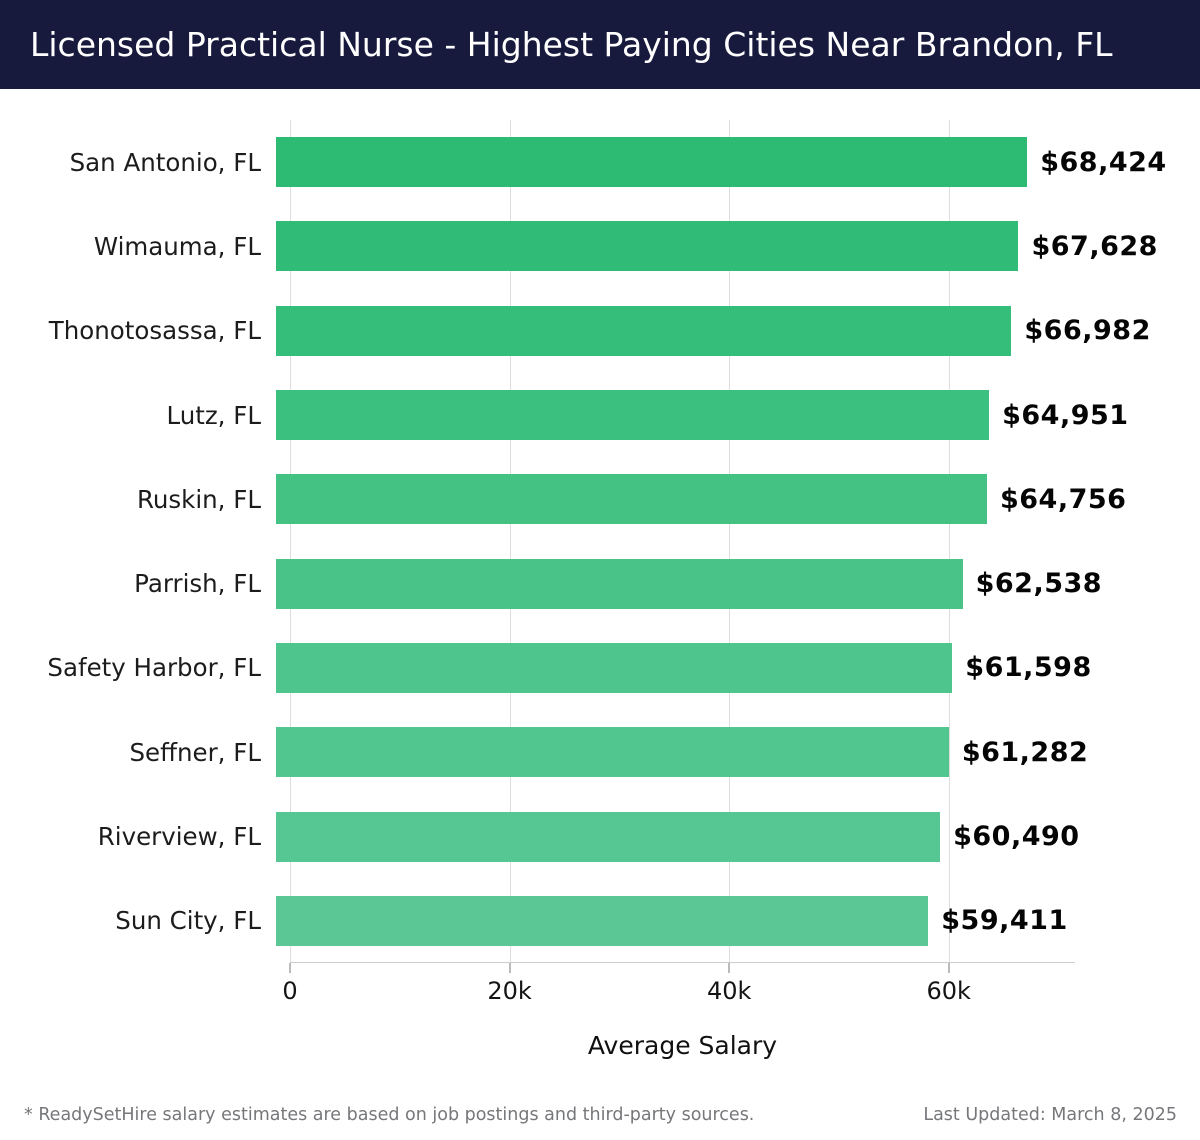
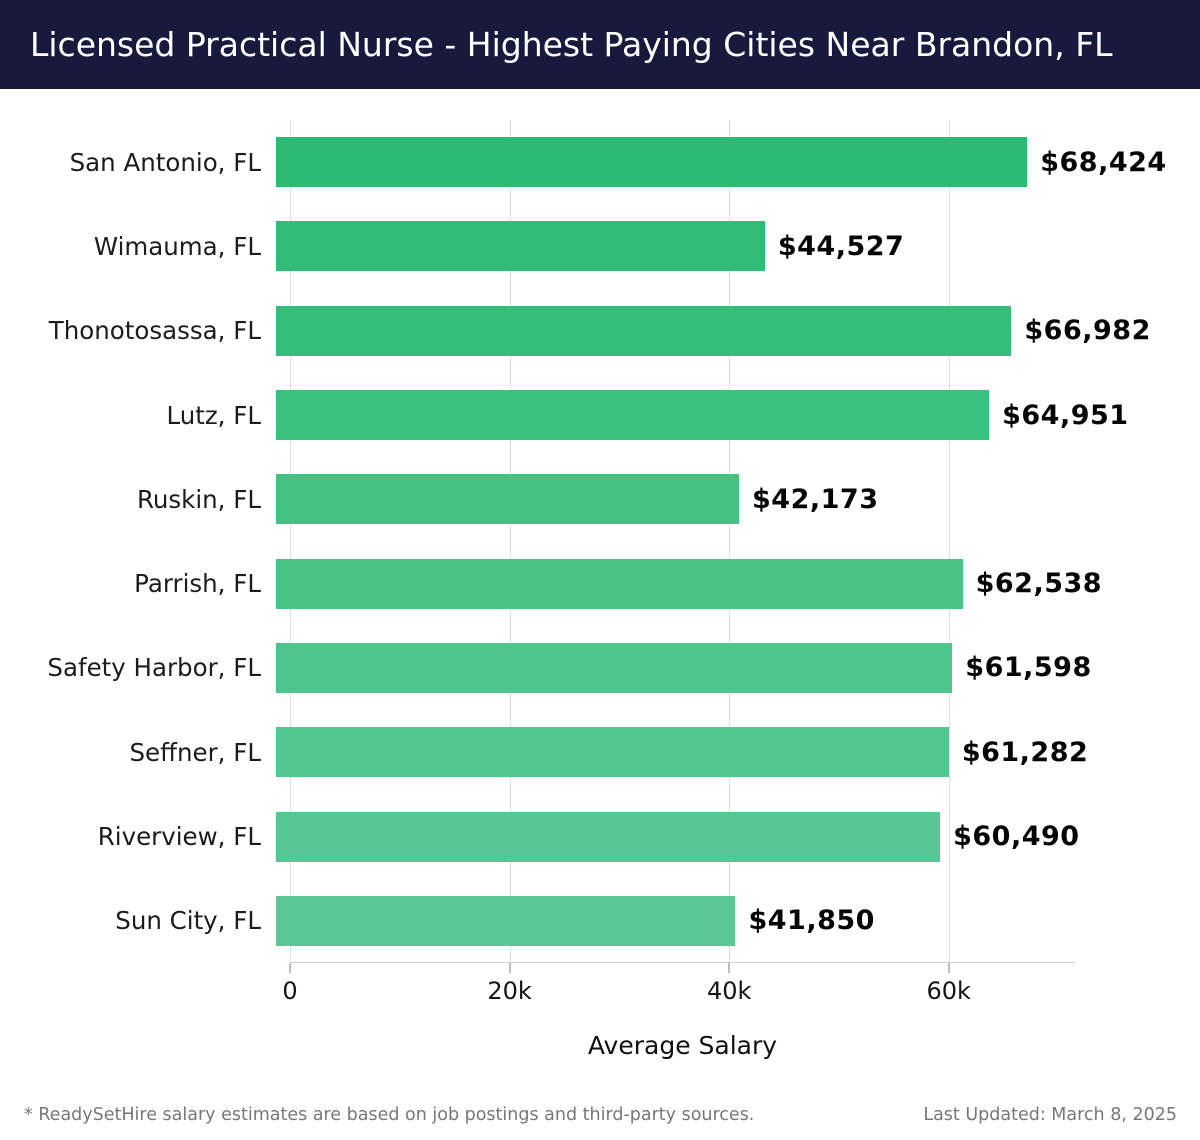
Wimauma, FL: $67,628 -> $44,527
Ruskin, FL: $64,756 -> $42,173
Sun City, FL: $59,411 -> $41,850
